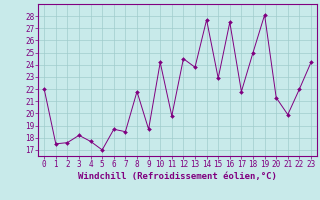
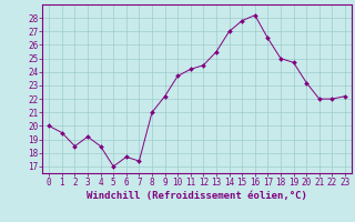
0: 22.0 -> 20.0
1: 17.5 -> 19.5
2: 17.6 -> 18.5
3: 18.2 -> 19.2
4: 17.7 -> 18.5
6: 18.7 -> 17.7
7: 18.5 -> 17.4
8: 21.8 -> 21.0
9: 18.7 -> 22.2
10: 24.2 -> 23.7
11: 19.8 -> 24.2
13: 23.8 -> 25.5
14: 27.7 -> 27.0
15: 22.9 -> 27.8
16: 27.5 -> 28.2
17: 21.8 -> 26.5
19: 28.1 -> 24.7
20: 21.3 -> 23.2
21: 19.9 -> 22.0
23: 24.2 -> 22.2
